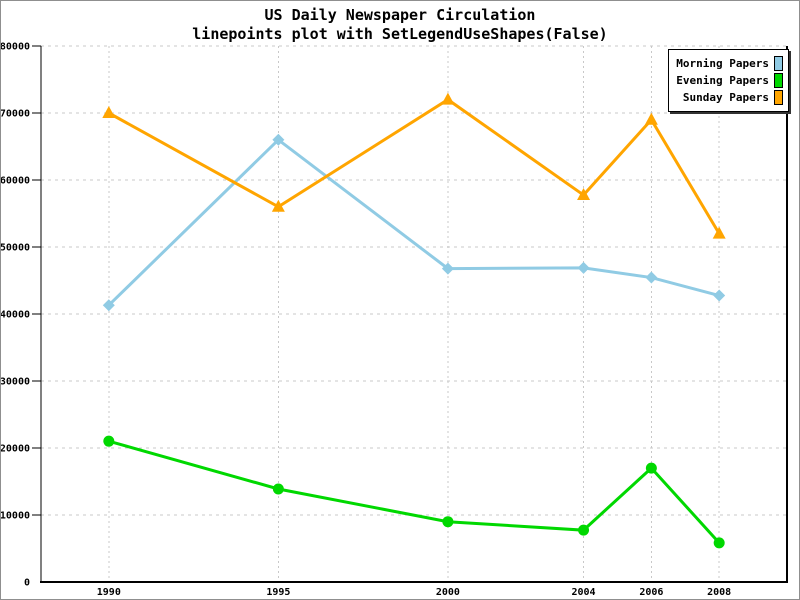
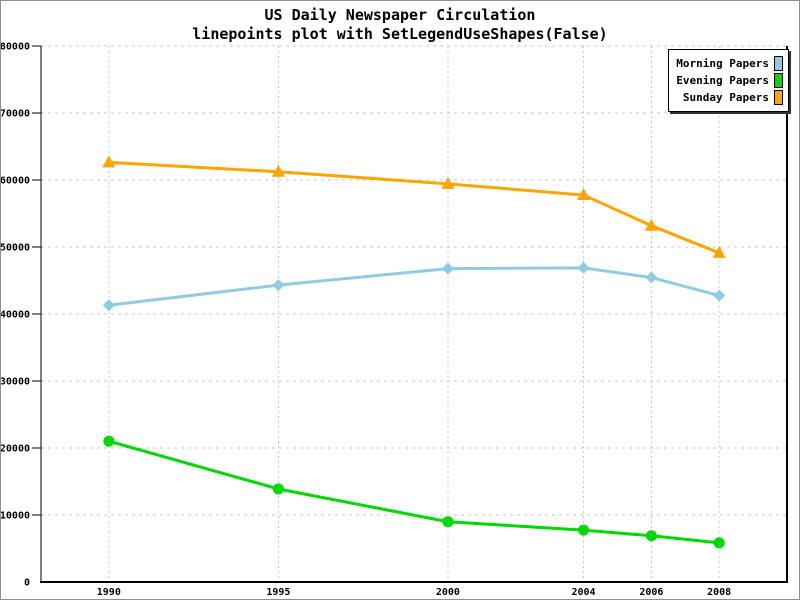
Sunday Papers/1990: 70000 -> 63000
Morning Papers/1995: 66000 -> 44000
Sunday Papers/1995: 56000 -> 61000
Sunday Papers/2000: 72000 -> 59000
Evening Papers/2006: 17000 -> 7000
Sunday Papers/2006: 69000 -> 53000
Sunday Papers/2008: 52000 -> 49000
